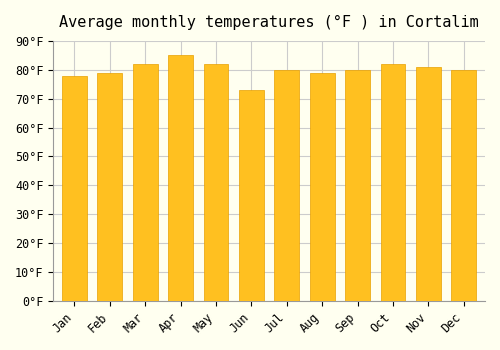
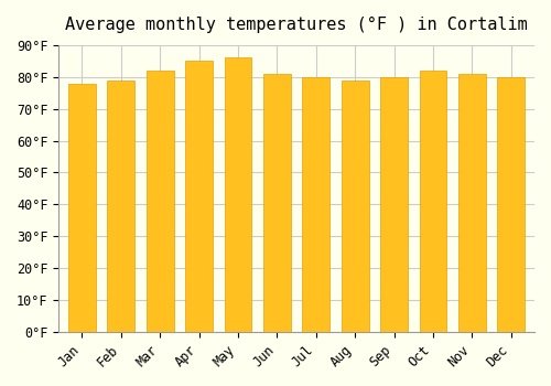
May: 82°F -> 86°F
Jun: 73°F -> 81°F
